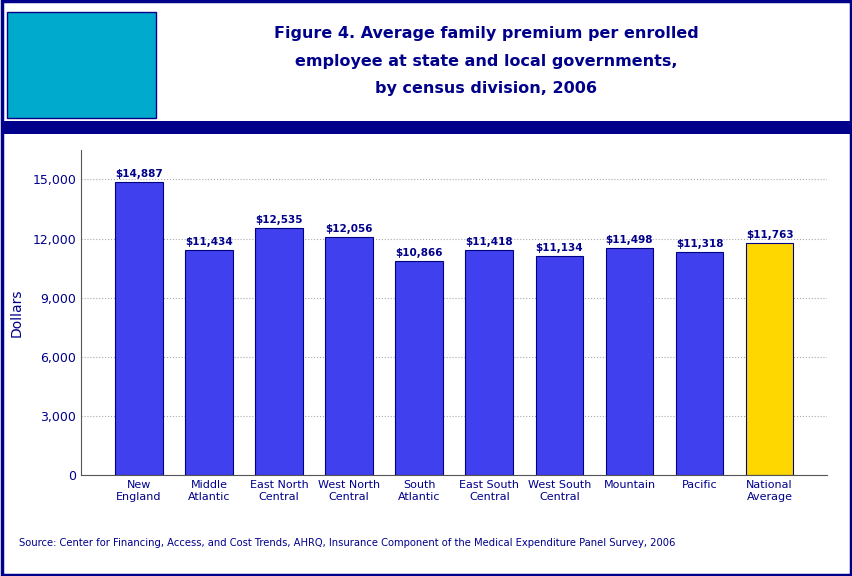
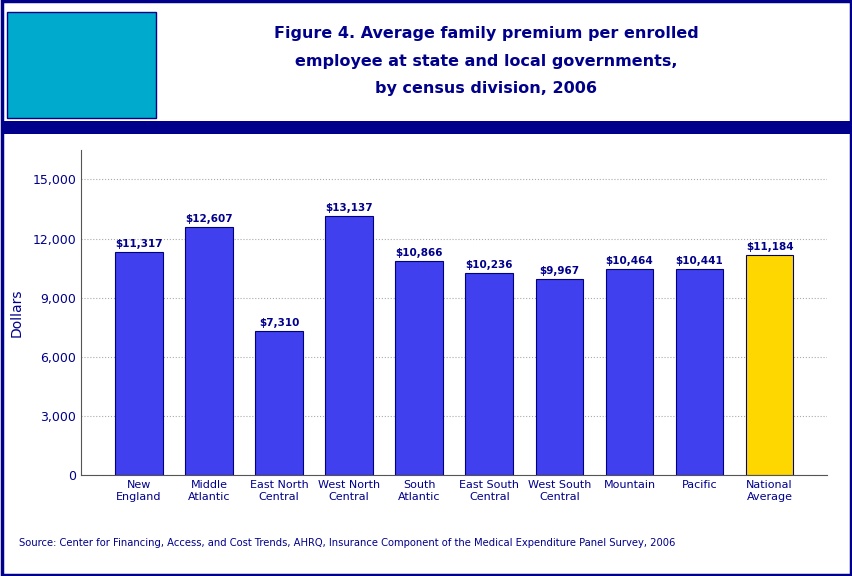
New England: $14,887 -> $11,317
Middle Atlantic: $11,434 -> $12,607
East North Central: $12,535 -> $7,310
West North Central: $12,056 -> $13,137
East South Central: $11,418 -> $10,236
West South Central: $11,134 -> $9,967
Mountain: $11,498 -> $10,464
Pacific: $11,318 -> $10,441
National Average: $11,763 -> $11,184
